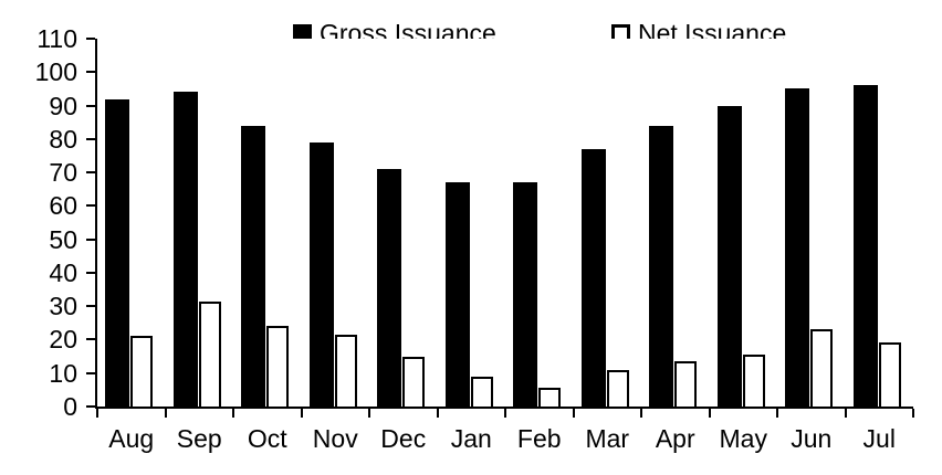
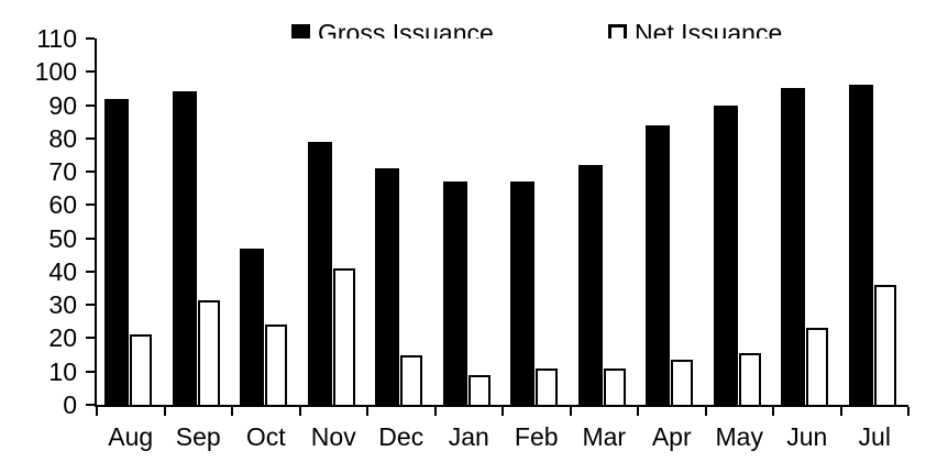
Gross Issuance/Oct: 84 -> 47
Net Issuance/Nov: 22 -> 41
Net Issuance/Feb: 6 -> 11
Gross Issuance/Mar: 77 -> 72
Net Issuance/Jul: 19 -> 36
